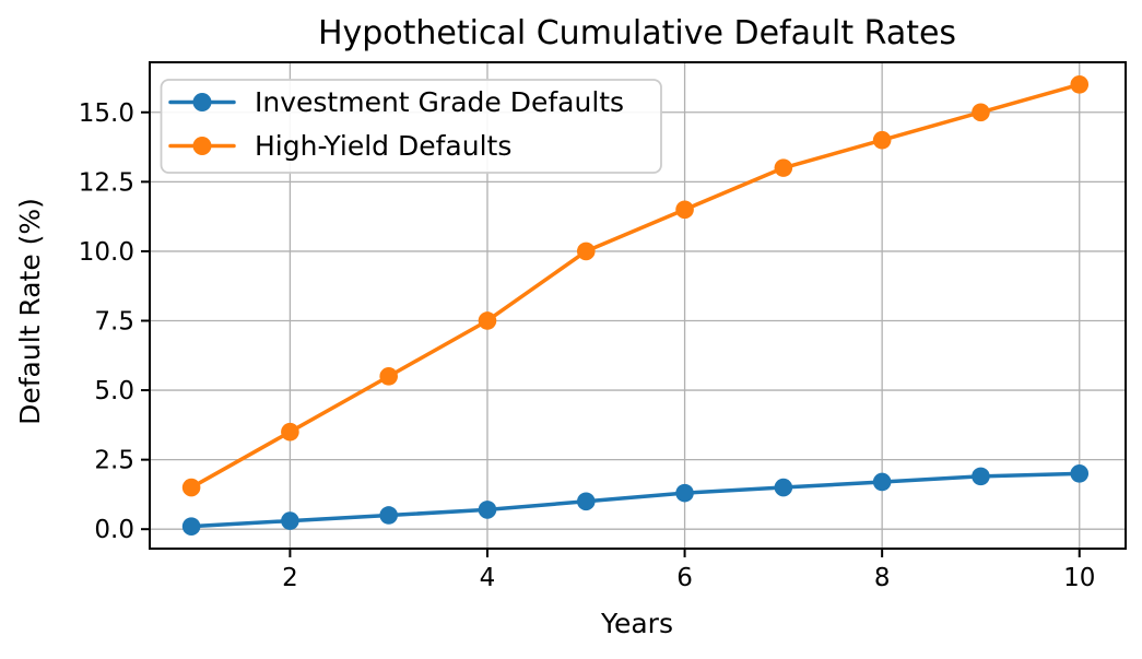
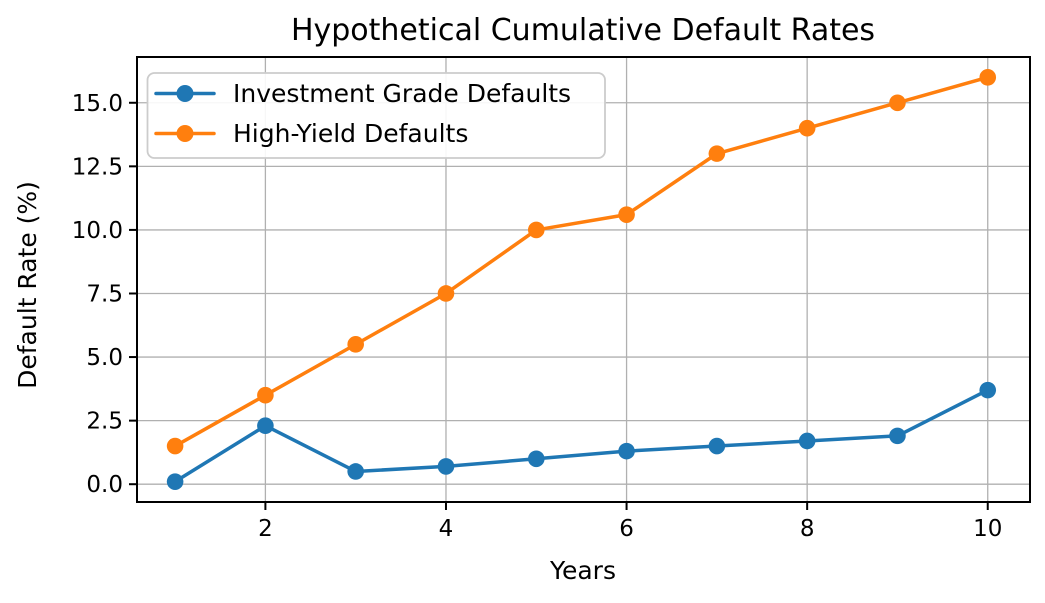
Investment Grade Defaults/2: 0.3 -> 2.3
High-Yield Defaults/6: 11.5 -> 10.6
Investment Grade Defaults/10: 2.0 -> 3.7
